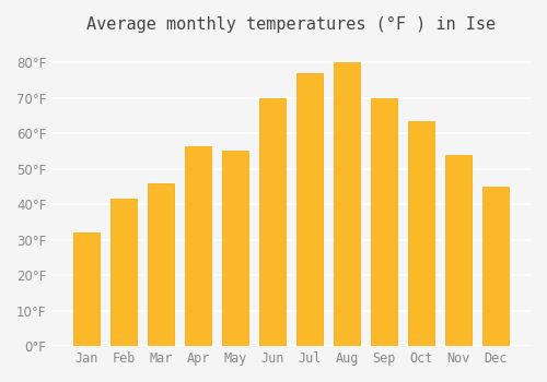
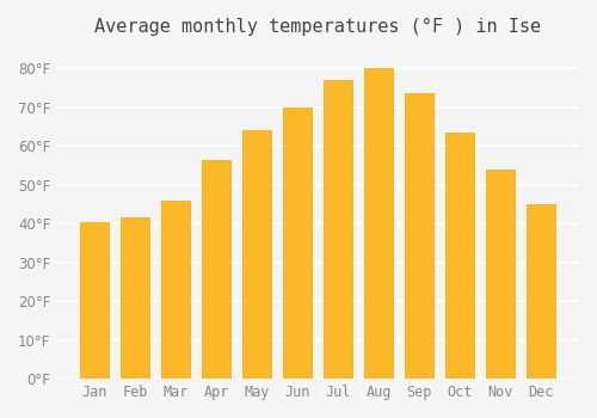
Jan: 32.0°F -> 40.5°F
May: 55.0°F -> 64.0°F
Sep: 70.0°F -> 73.5°F
